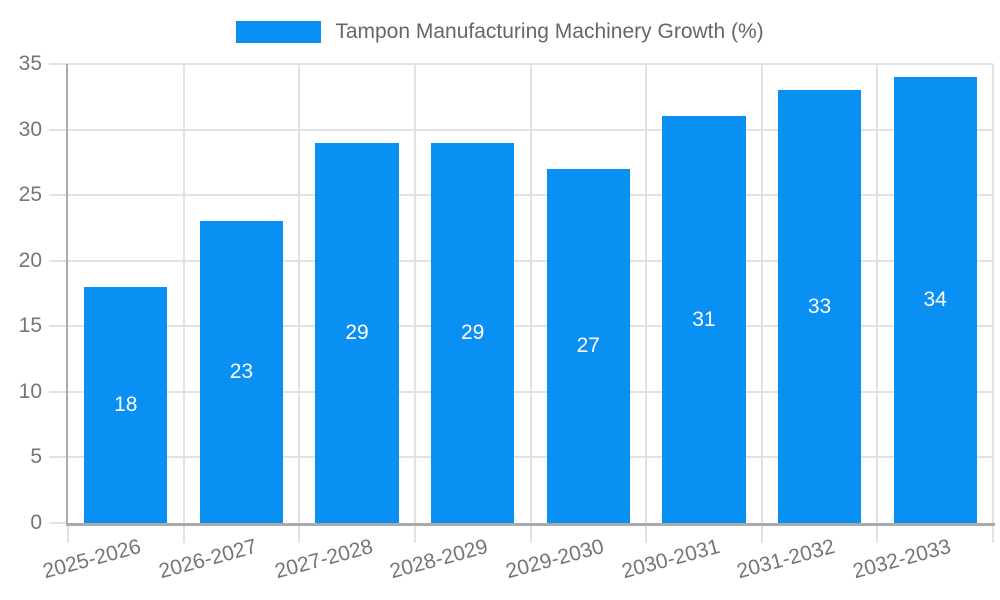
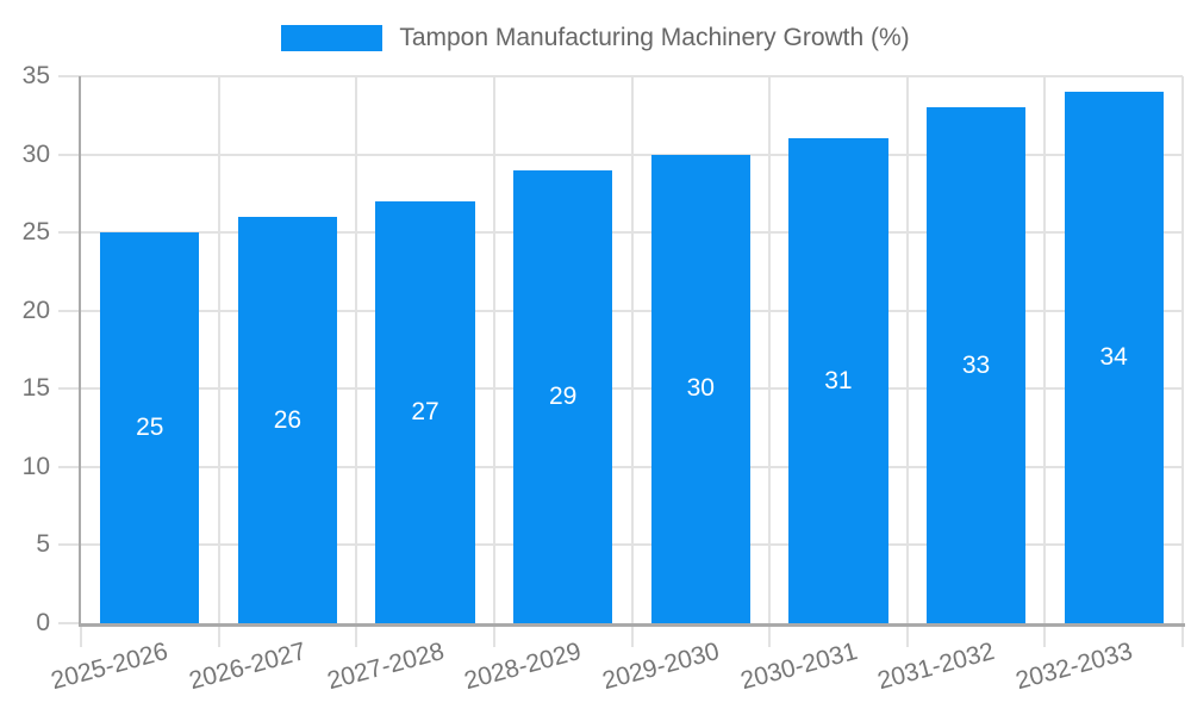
2025-2026: 18 -> 25
2026-2027: 23 -> 26
2027-2028: 29 -> 27
2029-2030: 27 -> 30
